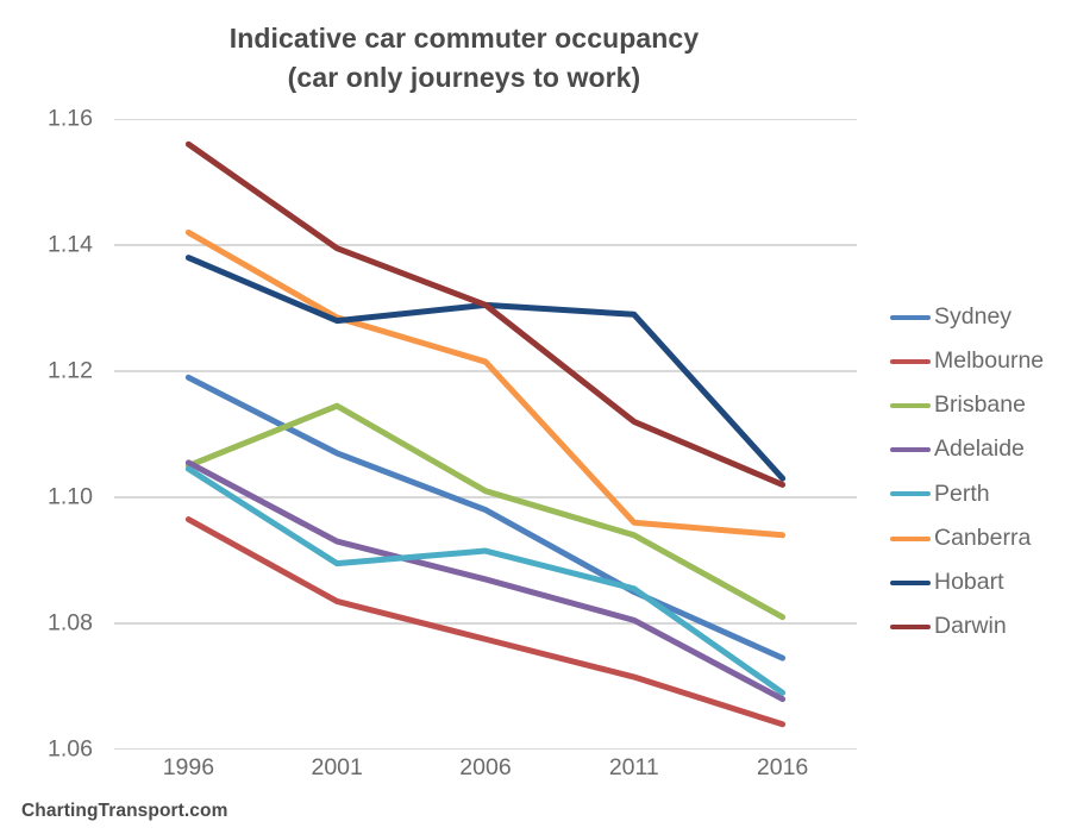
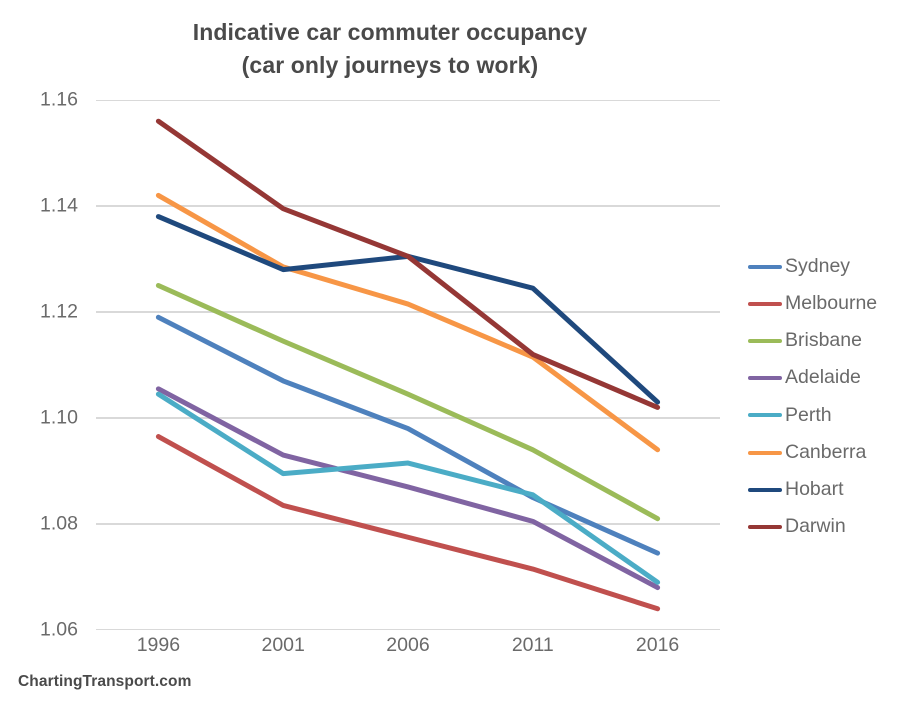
Brisbane/1996: 1.105 -> 1.125
Brisbane/2006: 1.101 -> 1.105
Canberra/2011: 1.096 -> 1.111
Hobart/2011: 1.129 -> 1.125
